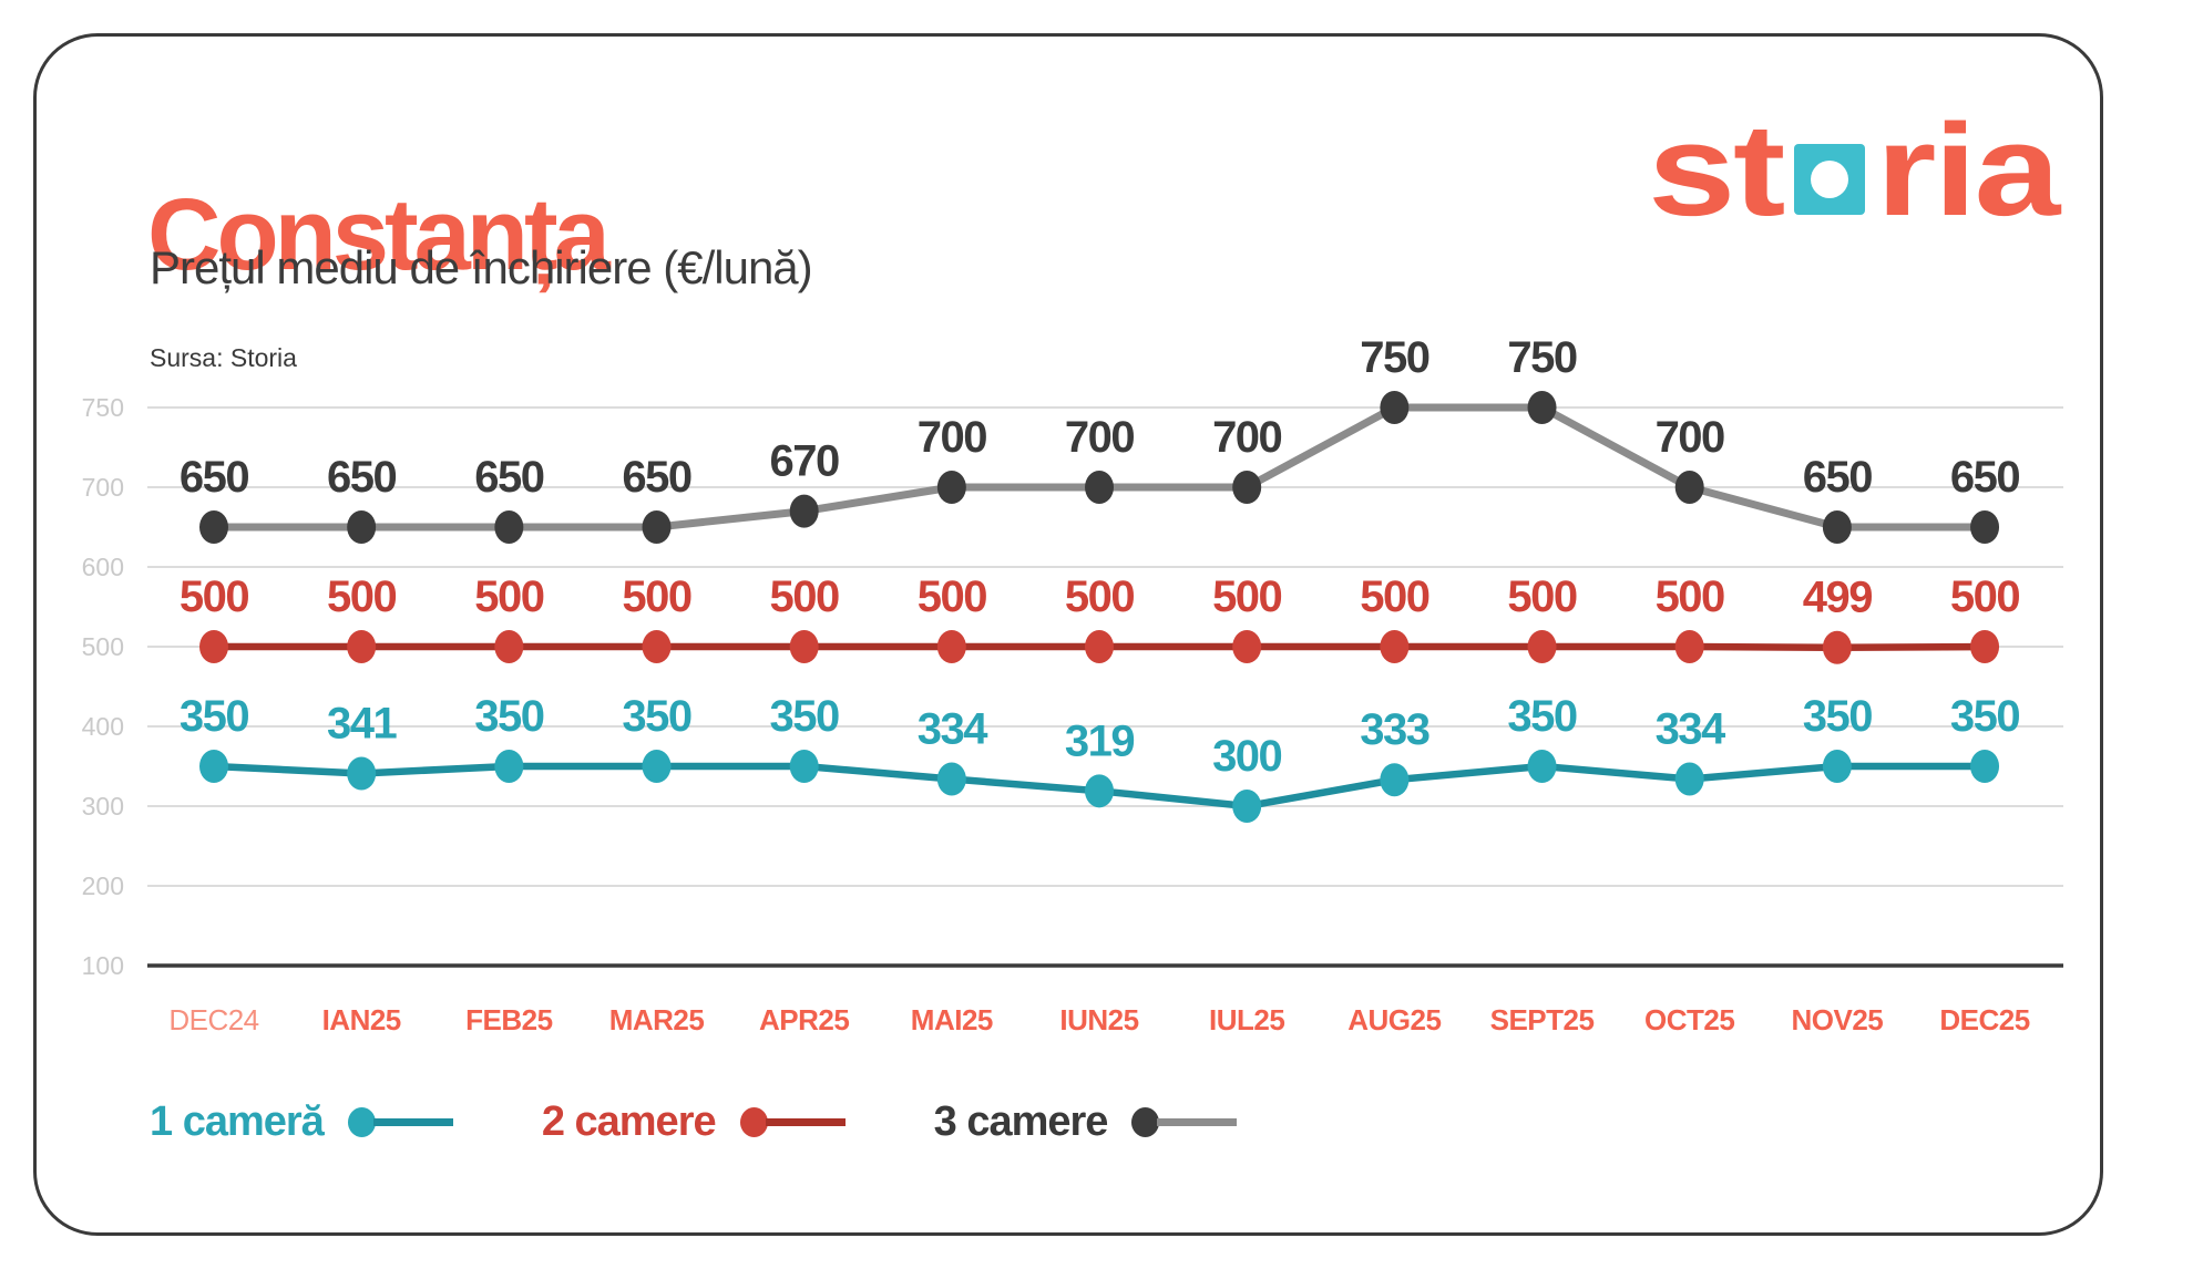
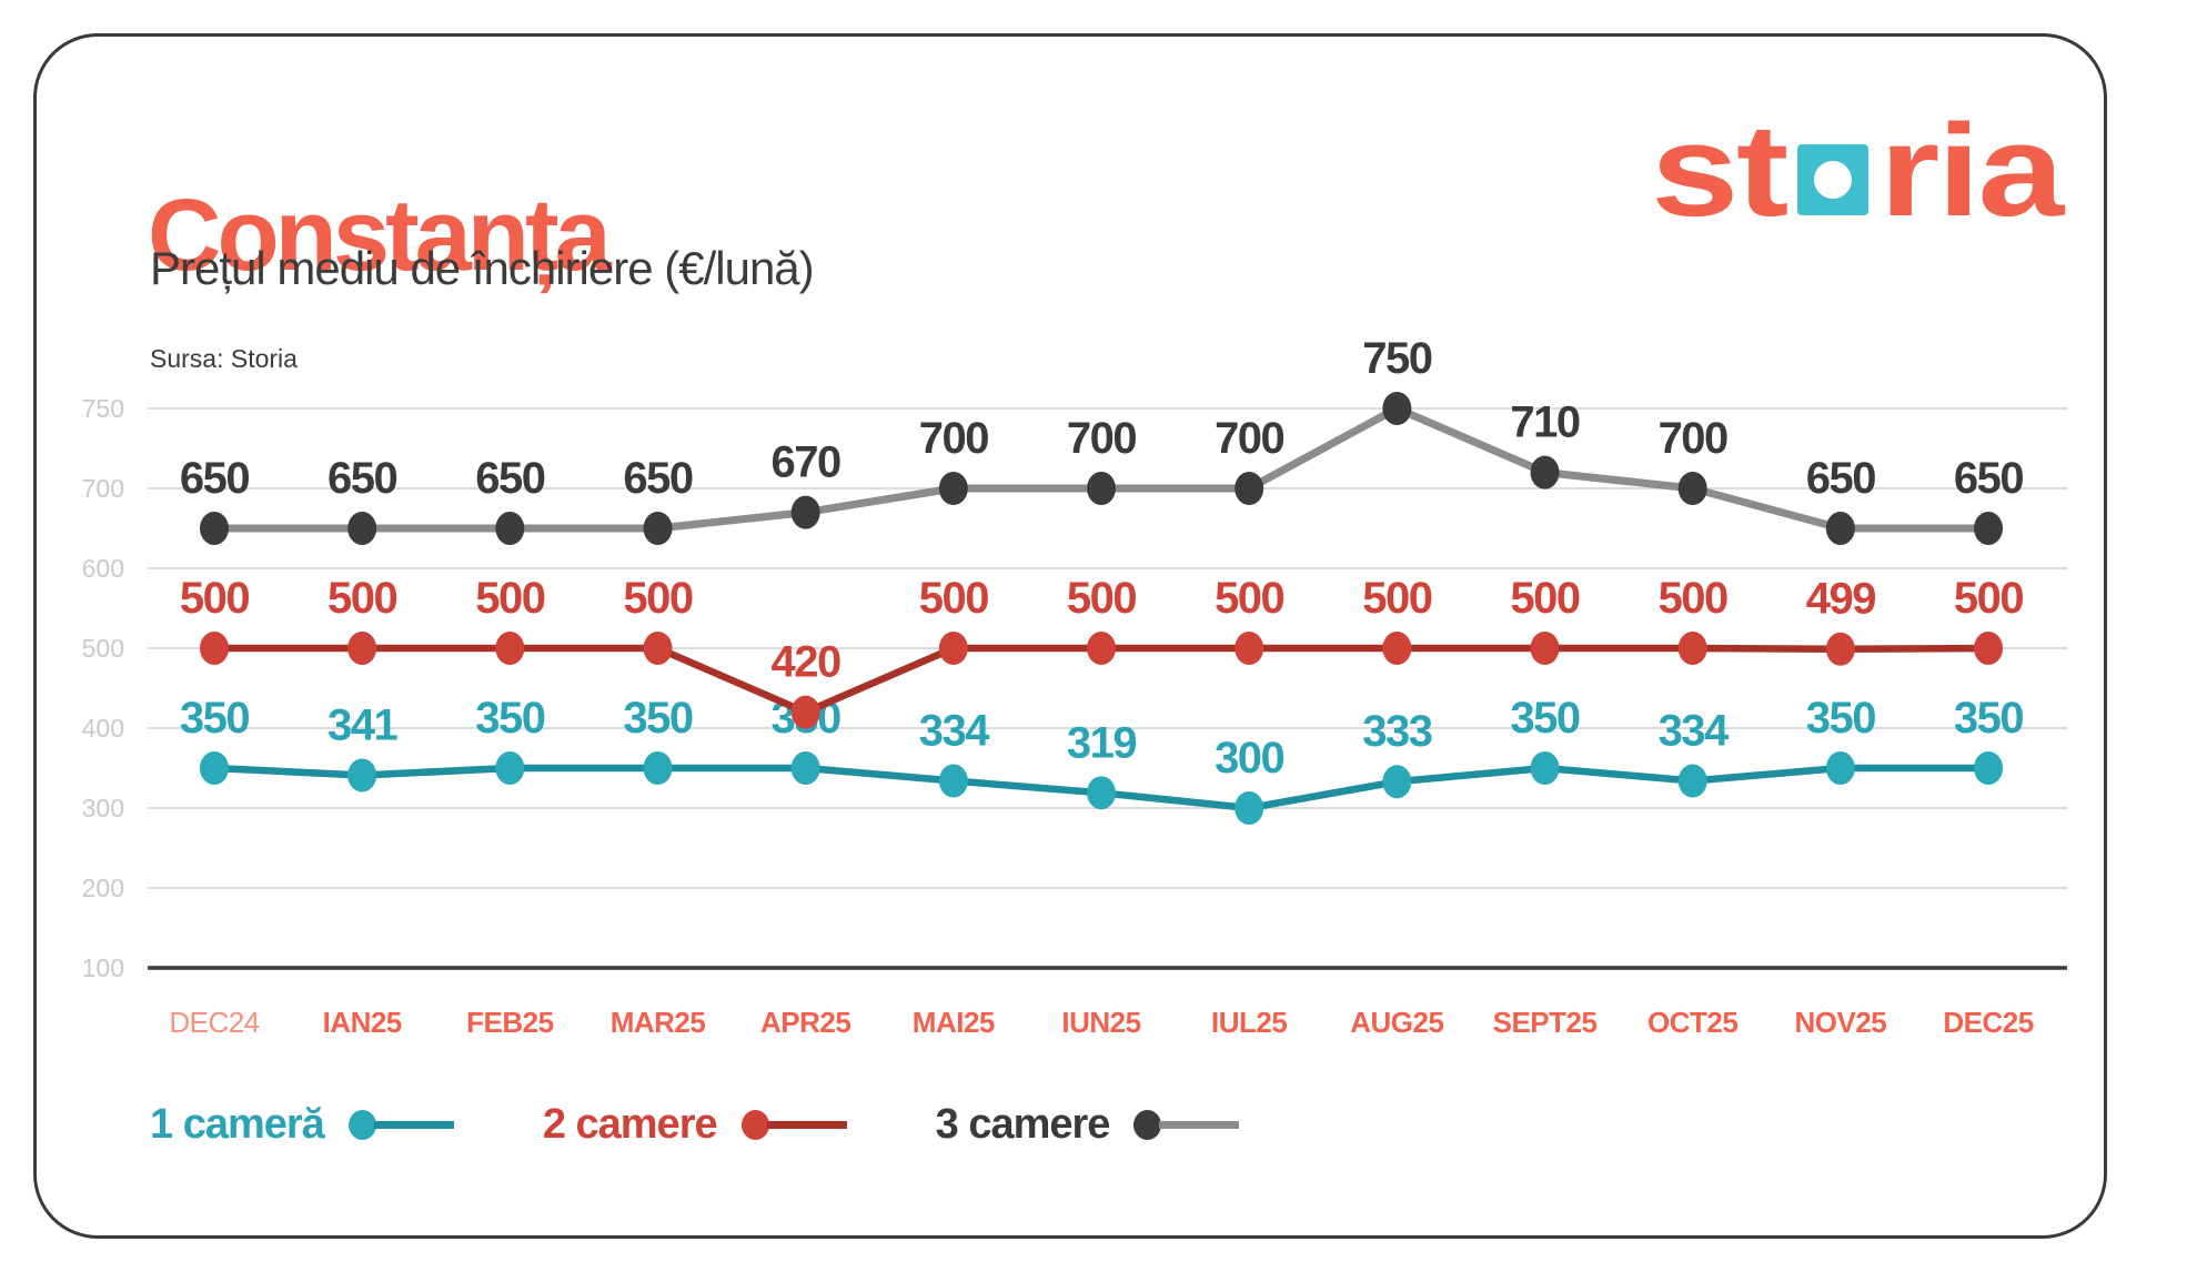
2 camere/APR25: 500 -> 420
3 camere/SEPT25: 750 -> 710
